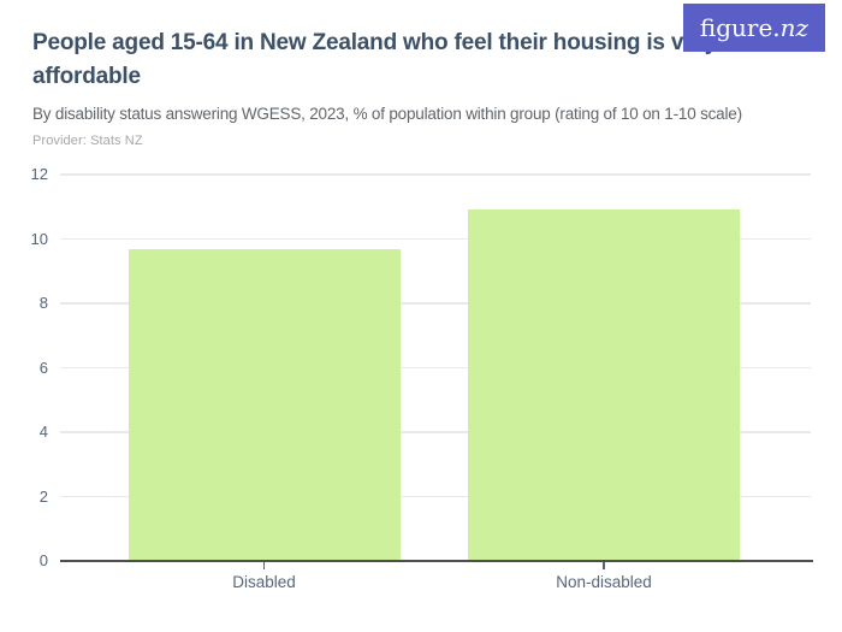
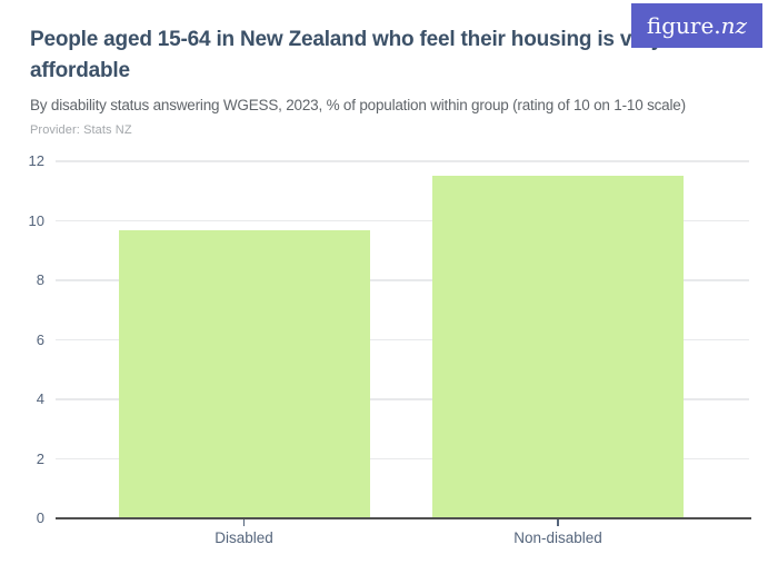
Non-disabled: 10.9 -> 11.5
